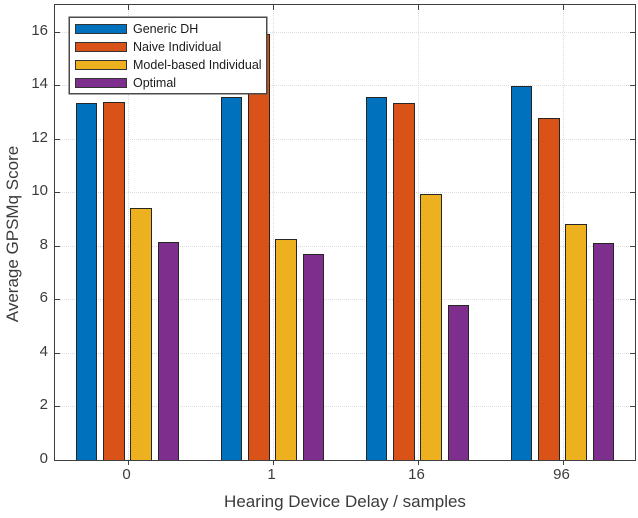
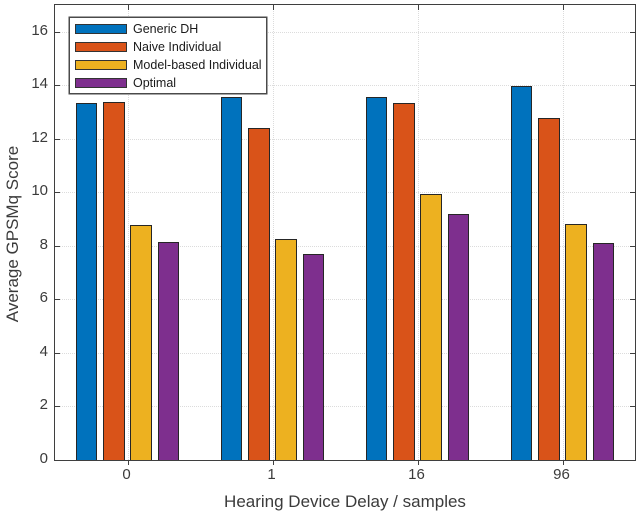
Model-based Individual/0: 9.4 -> 8.8
Naive Individual/1: 15.9 -> 12.4
Optimal/16: 5.8 -> 9.2
